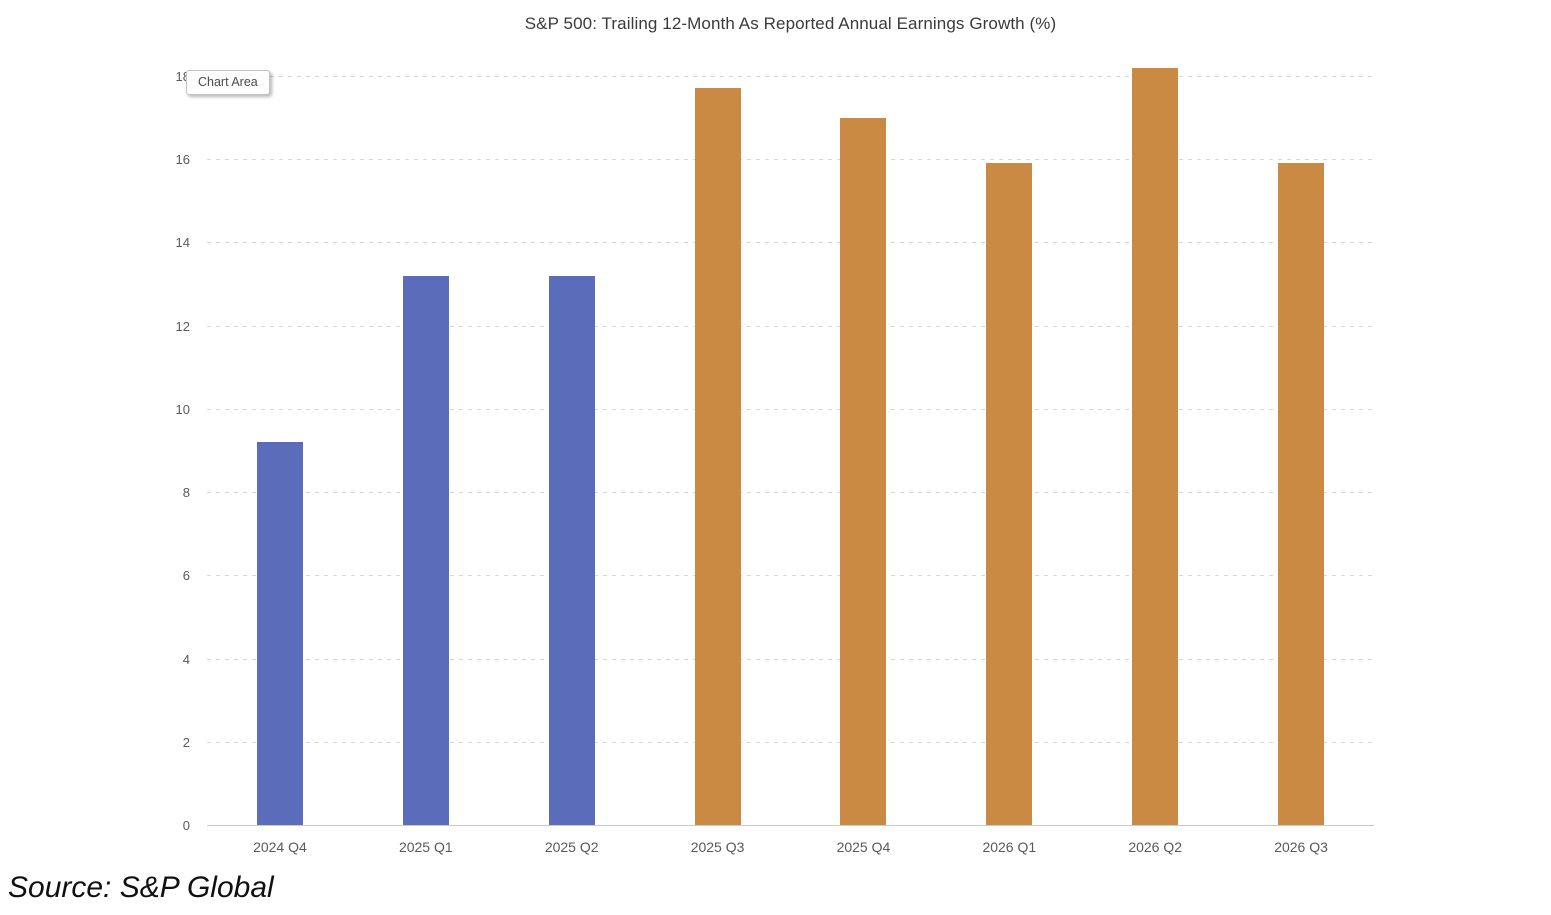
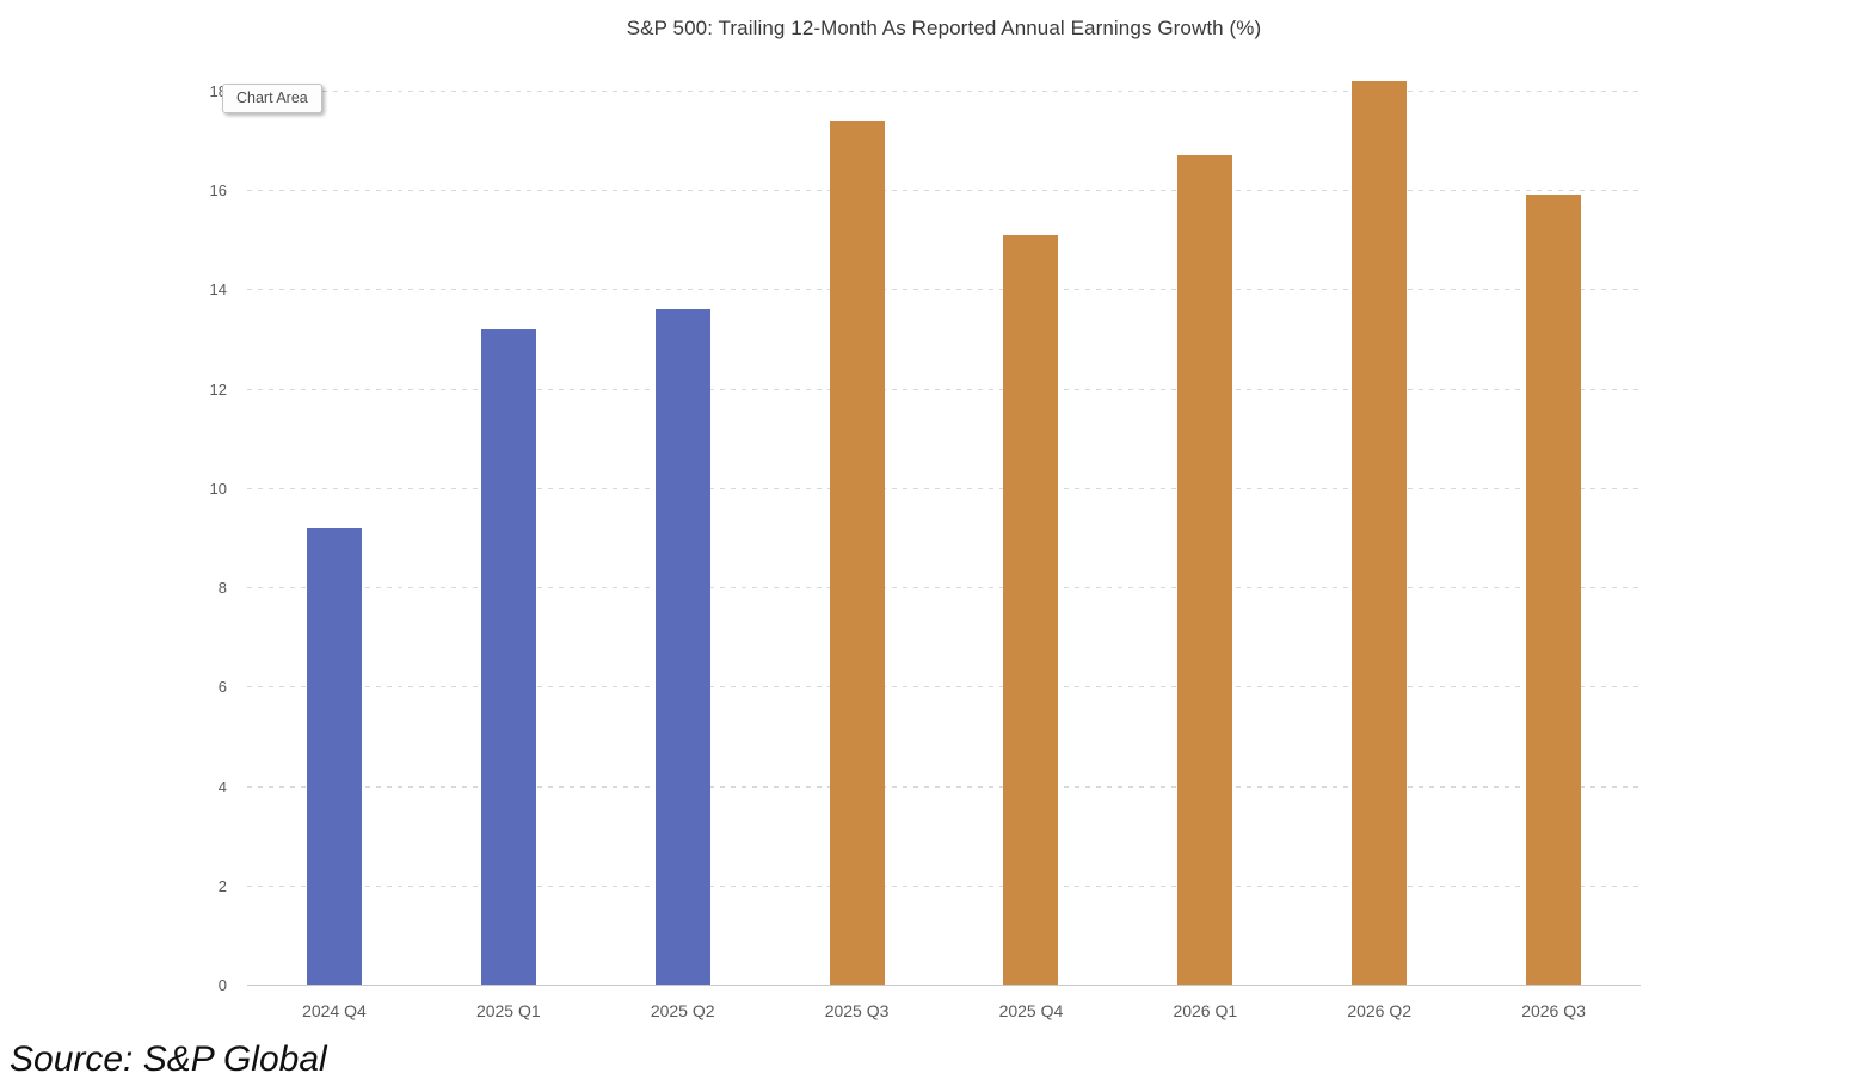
2025 Q2: 13.2 -> 13.6
2025 Q3: 17.7 -> 17.4
2025 Q4: 17.0 -> 15.1
2026 Q1: 15.9 -> 16.7
